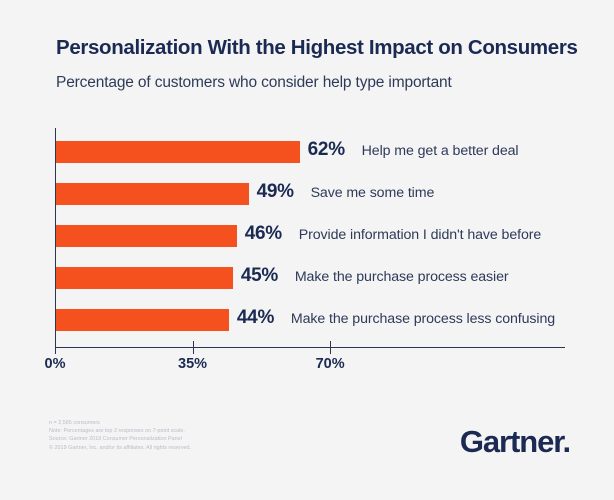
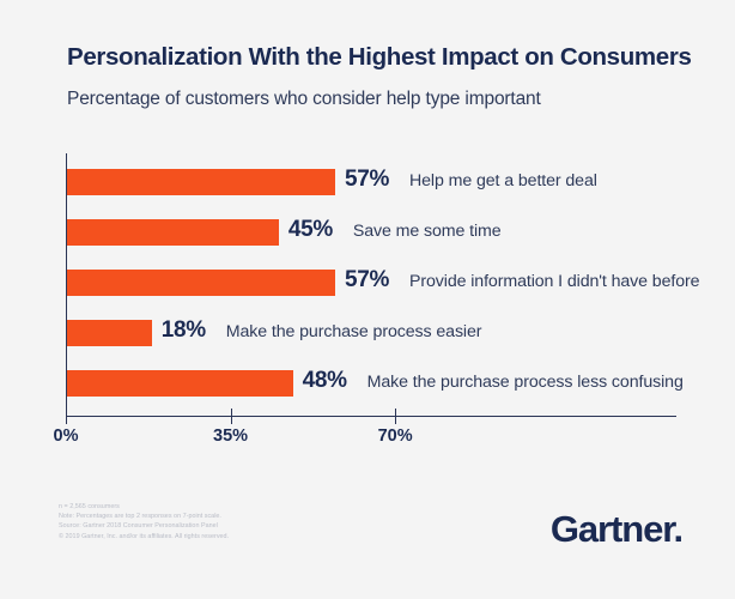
Help me get a better deal: 62% -> 57%
Save me some time: 49% -> 45%
Provide information I didn't have before: 46% -> 57%
Make the purchase process easier: 45% -> 18%
Make the purchase process less confusing: 44% -> 48%
